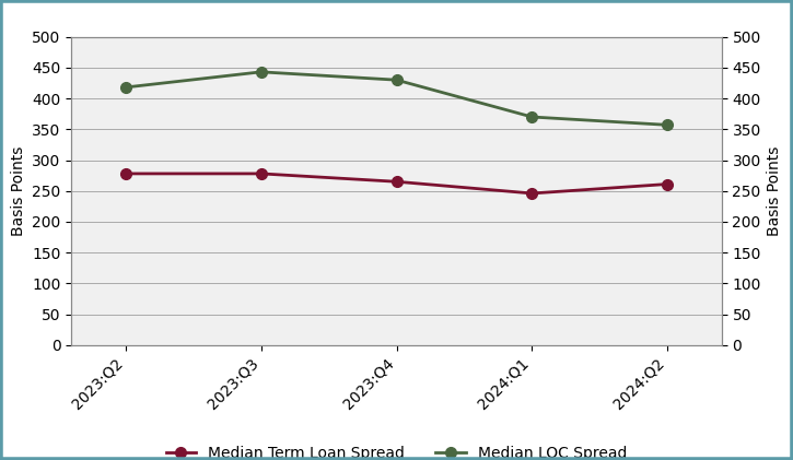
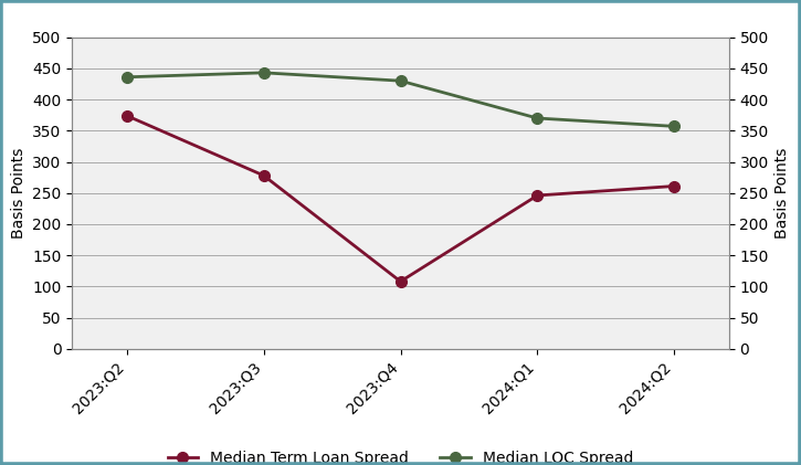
Median Term Loan Spread/2023:Q2: 278 -> 374
Median LOC Spread/2023:Q2: 418 -> 436
Median Term Loan Spread/2023:Q4: 265 -> 108
